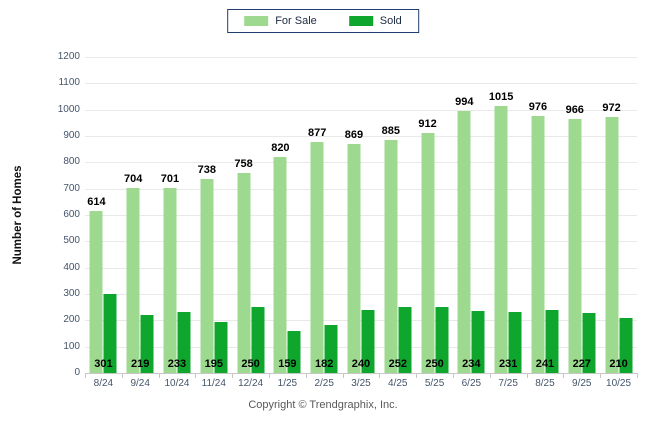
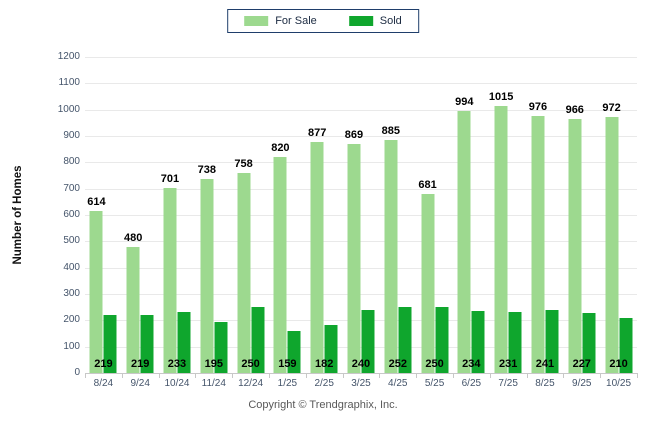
Sold/8/24: 301 -> 219
For Sale/9/24: 704 -> 480
For Sale/5/25: 912 -> 681
